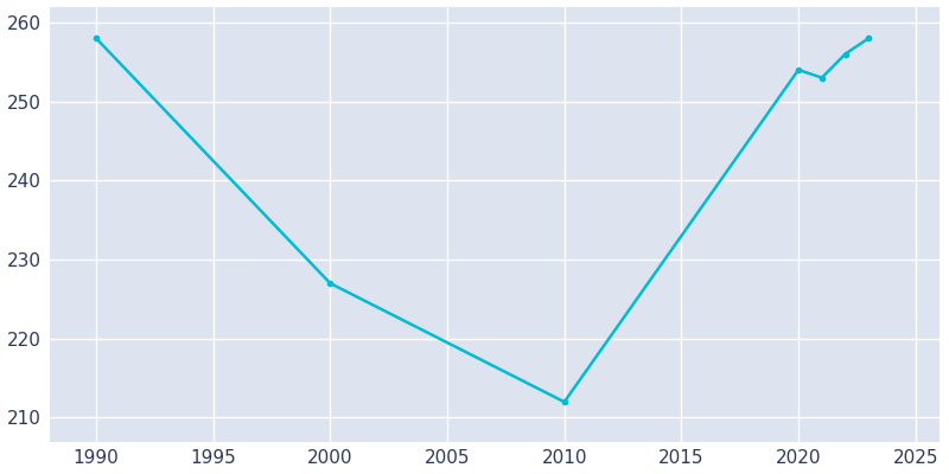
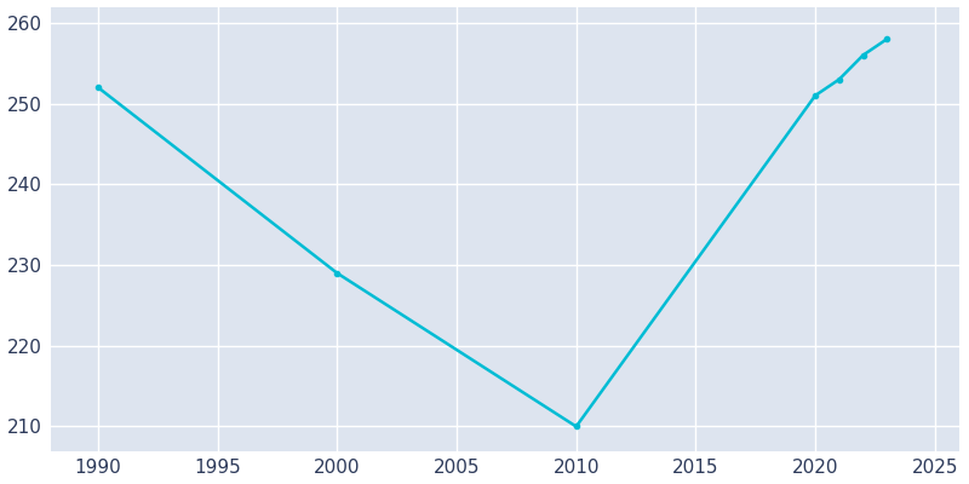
1990: 258 -> 252
2000: 227 -> 229
2010: 212 -> 210
2020: 254 -> 251
